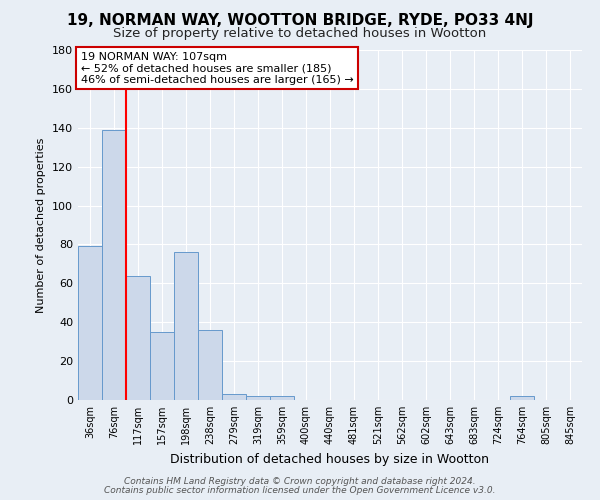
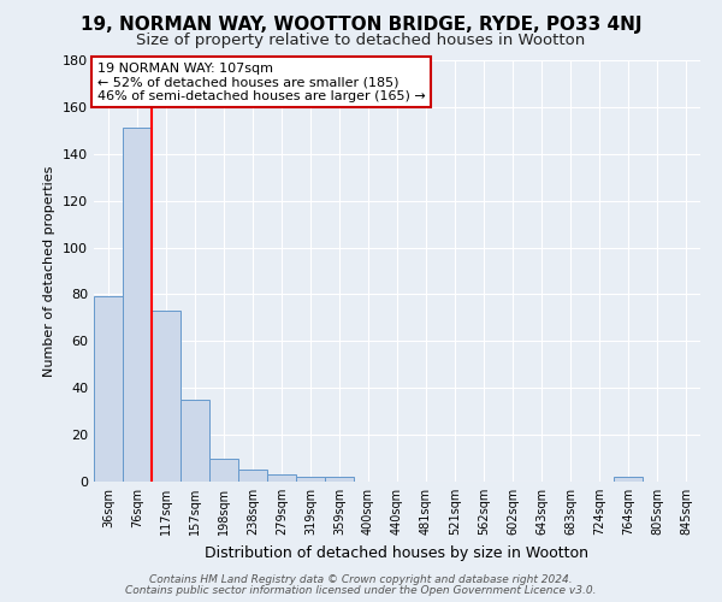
76sqm: 139 -> 151
117sqm: 64 -> 73
198sqm: 76 -> 10
238sqm: 36 -> 5
